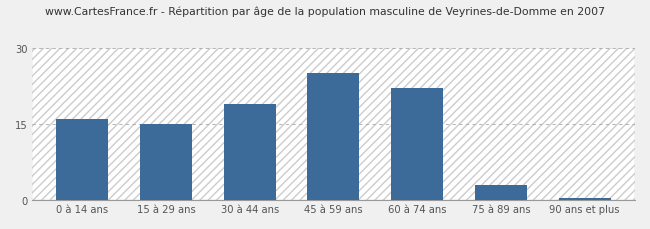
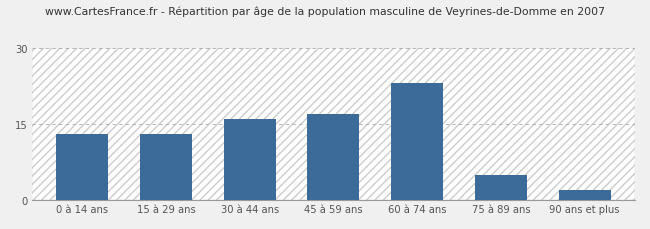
0 à 14 ans: 16.0 -> 13.0
15 à 29 ans: 15.0 -> 13.0
30 à 44 ans: 19.0 -> 16.0
45 à 59 ans: 25.0 -> 17.0
60 à 74 ans: 22.0 -> 23.0
75 à 89 ans: 3.0 -> 5.0
90 ans et plus: 0.4 -> 2.0
